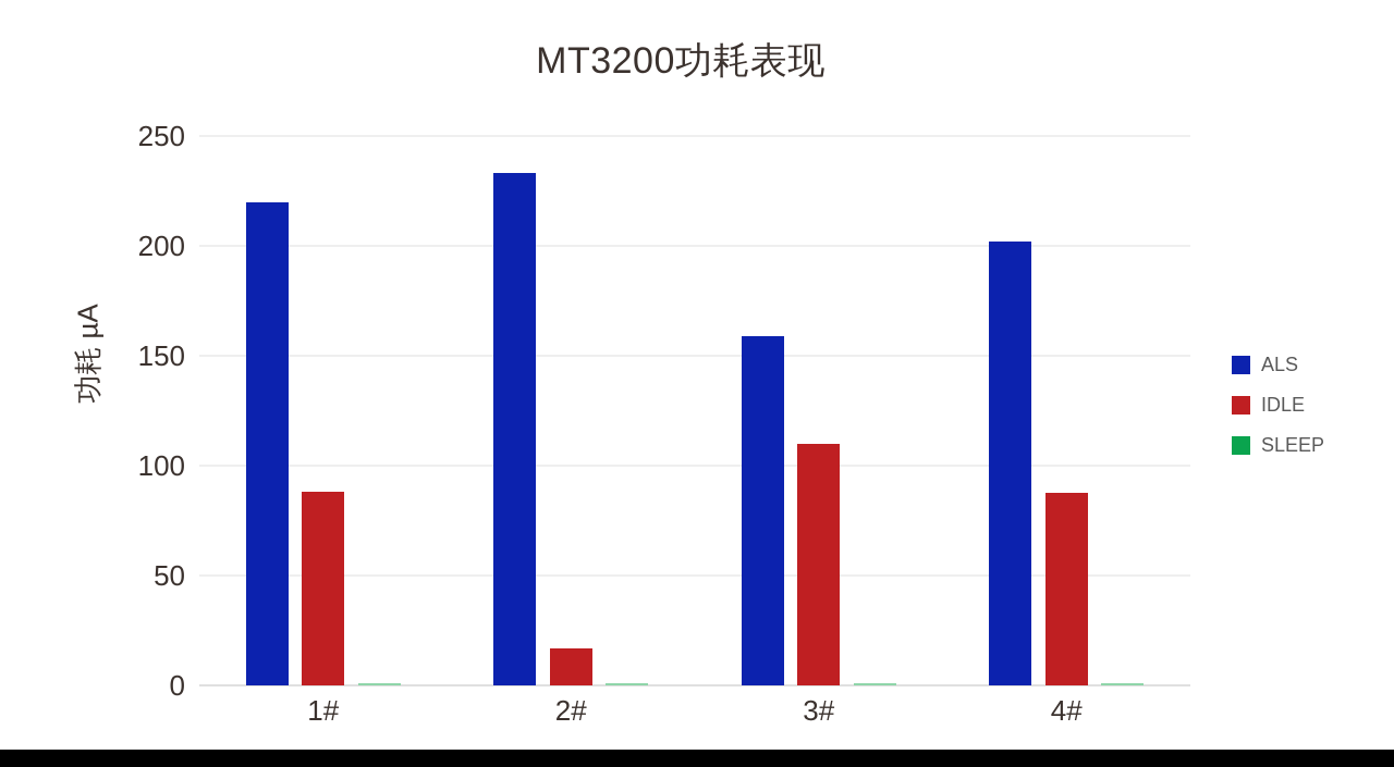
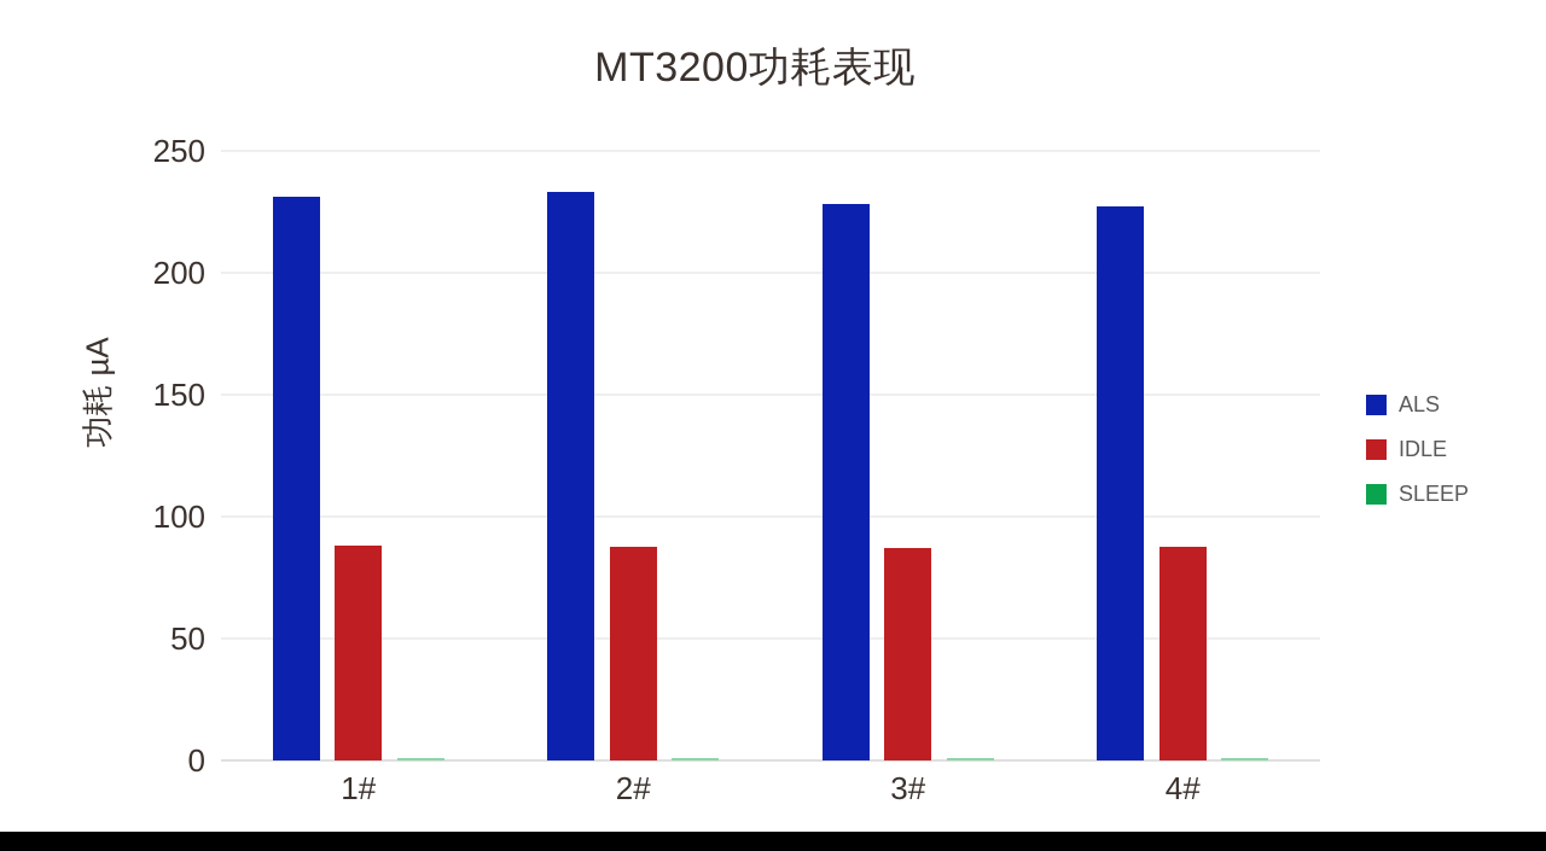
ALS/1#: 220 -> 231
IDLE/2#: 17 -> 88
ALS/3#: 159 -> 228
IDLE/3#: 110 -> 87
ALS/4#: 202 -> 227
